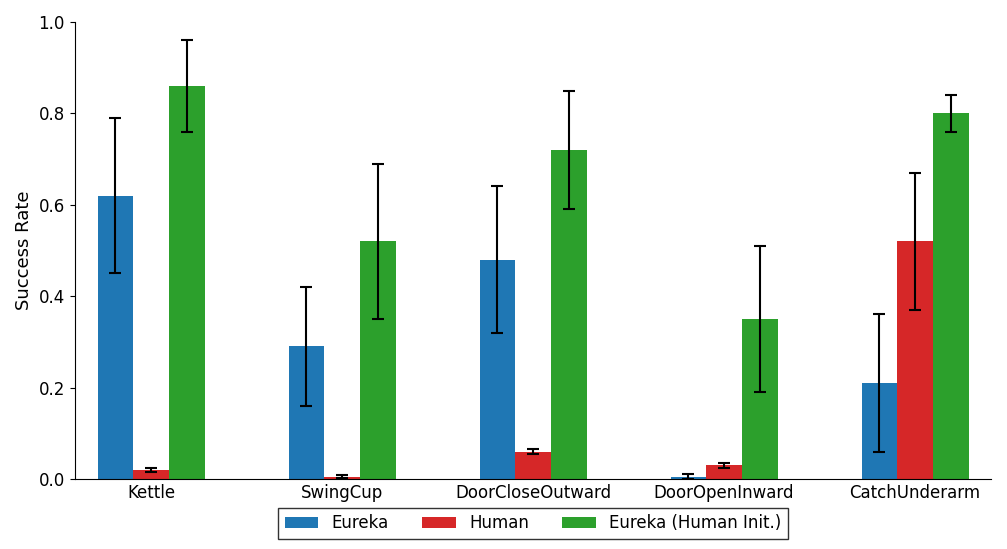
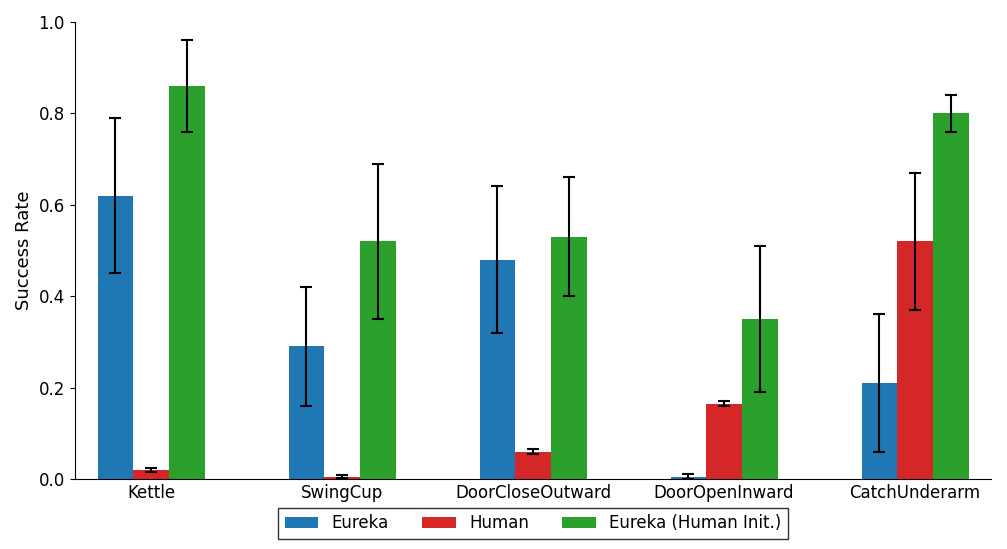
Eureka (Human Init.)/DoorCloseOutward: 0.72 -> 0.53
Human/DoorOpenInward: 0.030 -> 0.165
